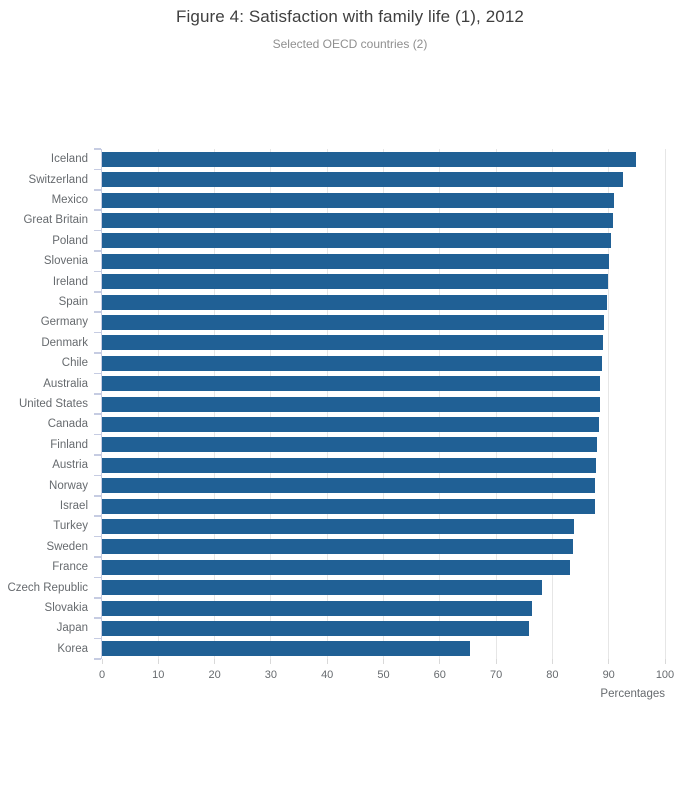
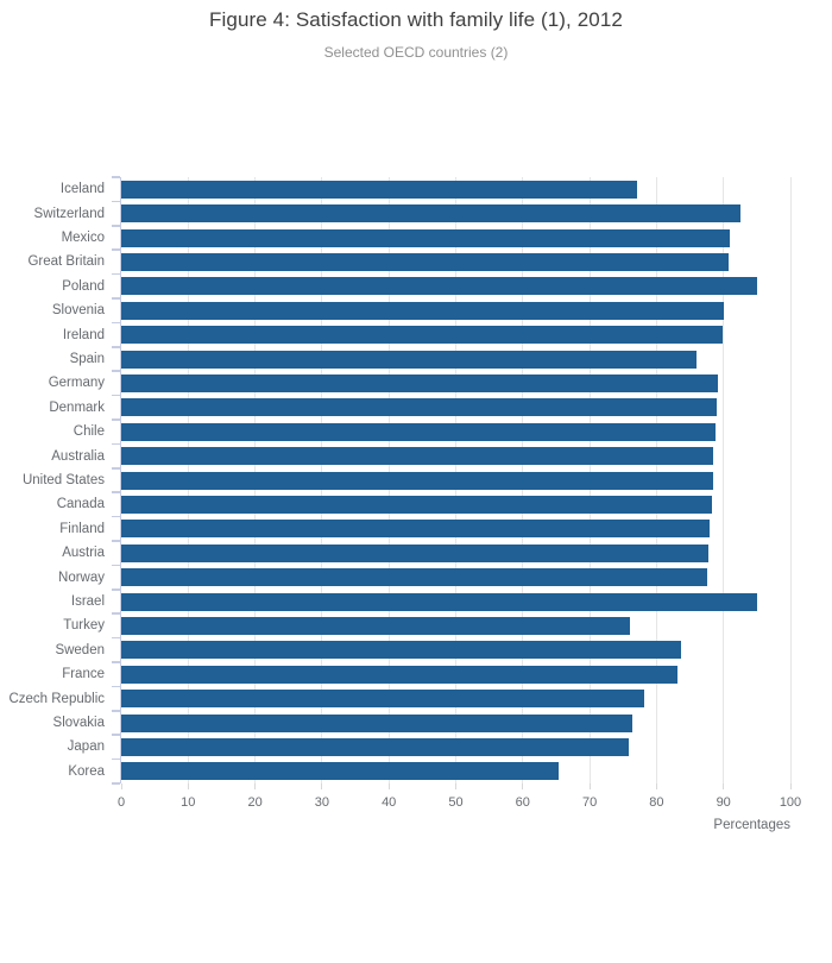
Iceland: 95 -> 77
Poland: 90 -> 95
Spain: 90 -> 86
Israel: 88 -> 95
Turkey: 84 -> 76
